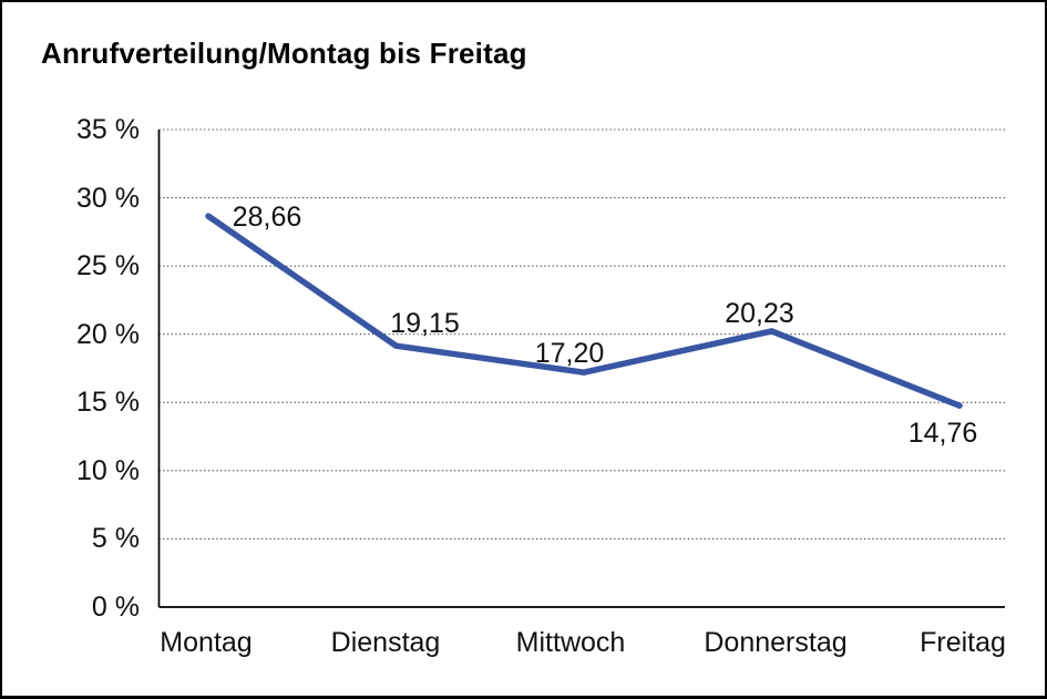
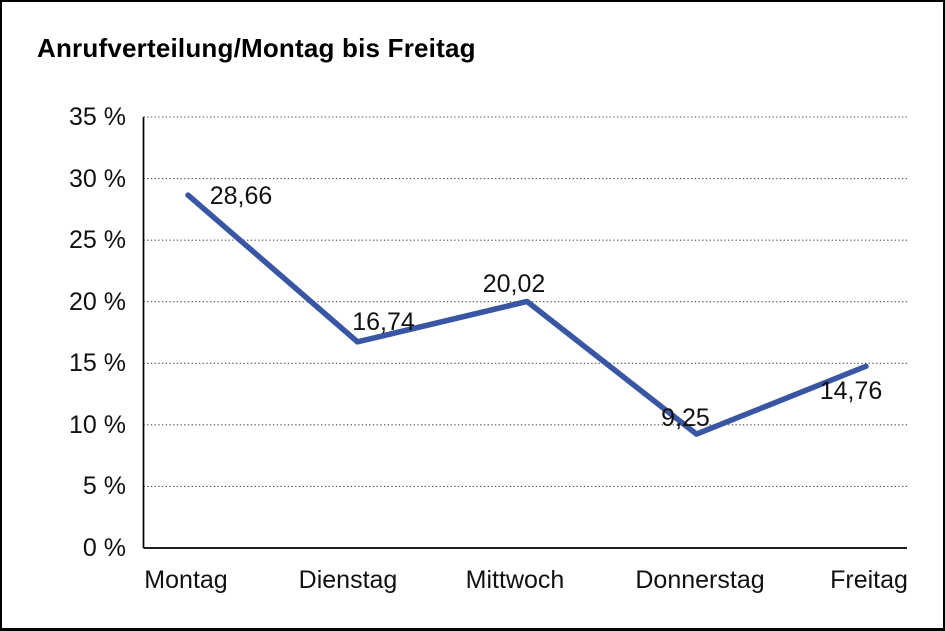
Dienstag: 19,15 -> 16,74
Mittwoch: 17,20 -> 20,02
Donnerstag: 20,23 -> 9,25
